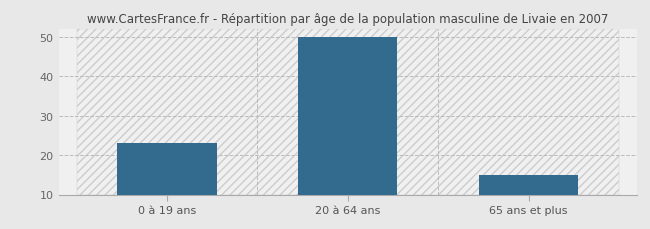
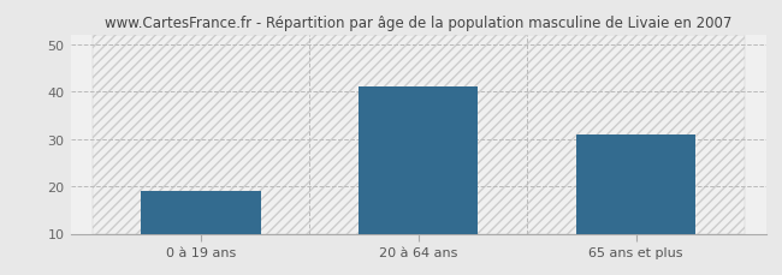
0 à 19 ans: 23 -> 19
20 à 64 ans: 50 -> 41
65 ans et plus: 15 -> 31
